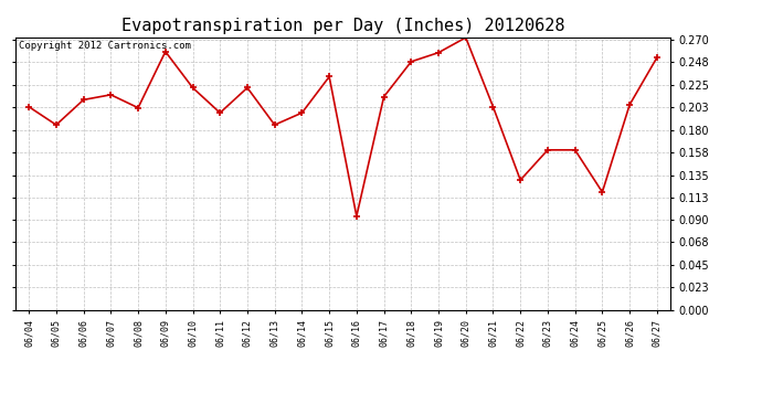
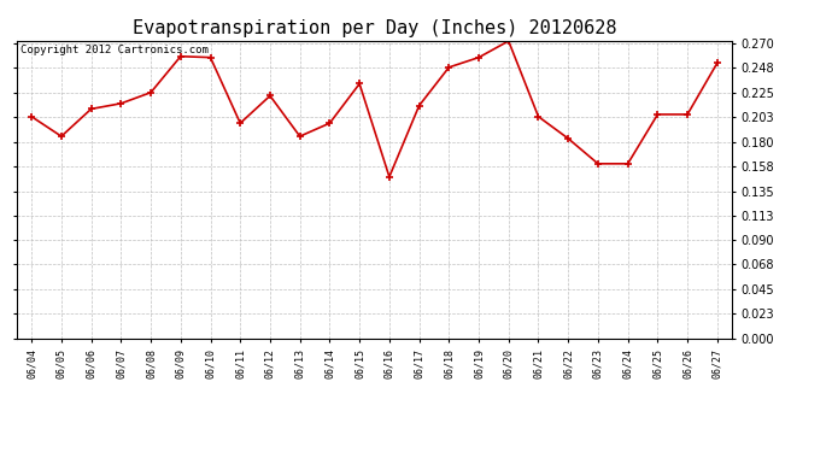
06/08: 0.202 -> 0.225
06/10: 0.222 -> 0.257
06/16: 0.094 -> 0.148
06/22: 0.130 -> 0.183
06/25: 0.118 -> 0.205
